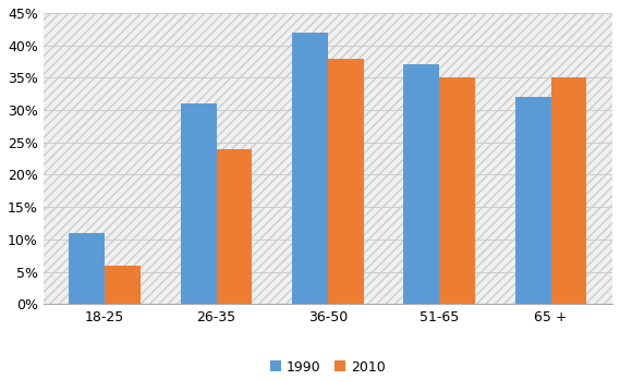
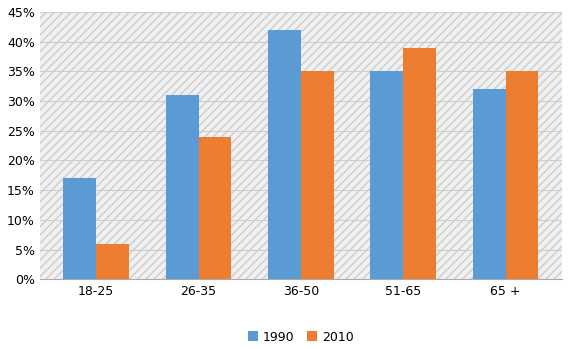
1990/18-25: 11% -> 17%
2010/36-50: 38% -> 35%
1990/51-65: 37% -> 35%
2010/51-65: 35% -> 39%
